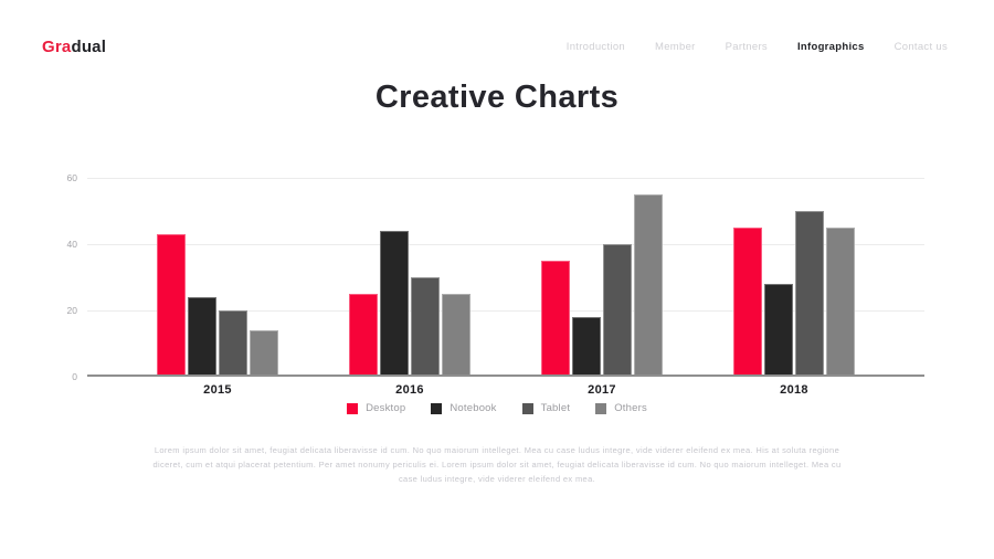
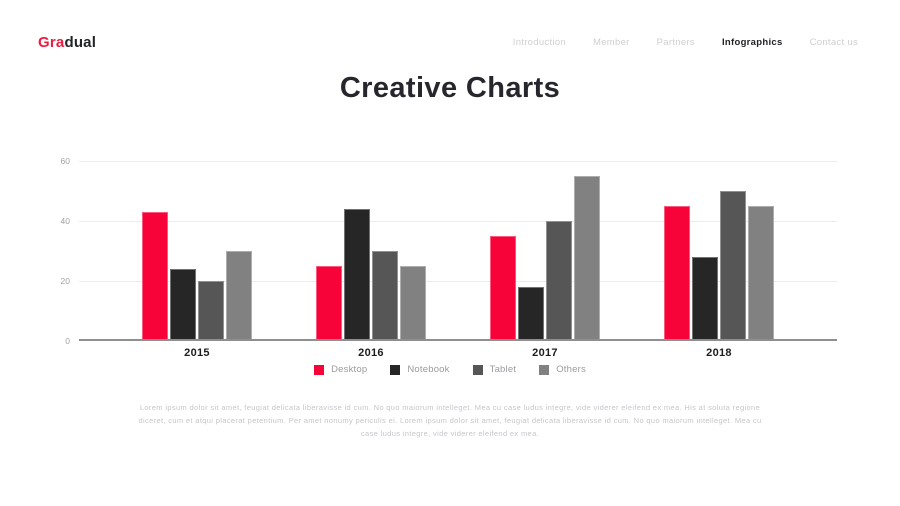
Others/2015: 14 -> 30
